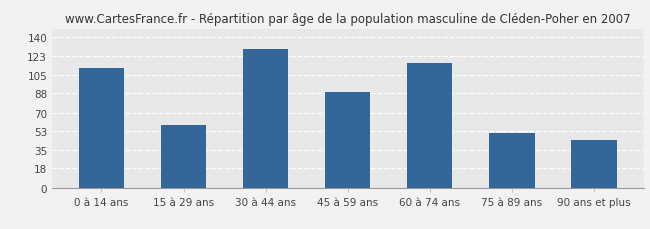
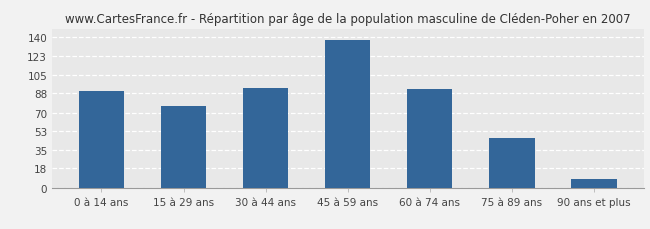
0 à 14 ans: 112 -> 90
15 à 29 ans: 58 -> 76
30 à 44 ans: 129 -> 93
45 à 59 ans: 89 -> 138
60 à 74 ans: 116 -> 92
75 à 89 ans: 51 -> 46
90 ans et plus: 44 -> 8
